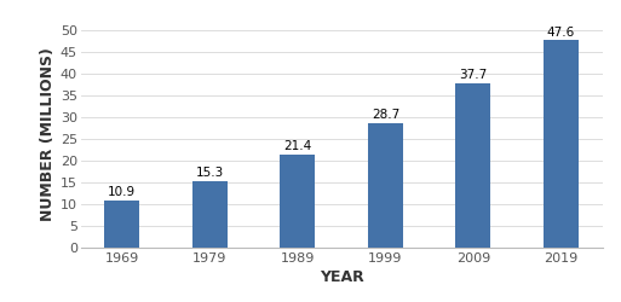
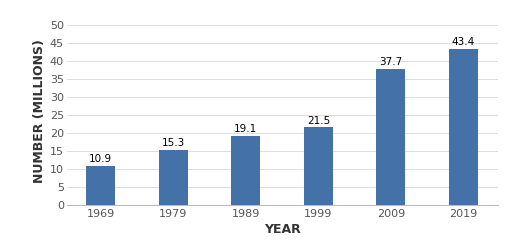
1989: 21.4 -> 19.1
1999: 28.7 -> 21.5
2019: 47.6 -> 43.4
